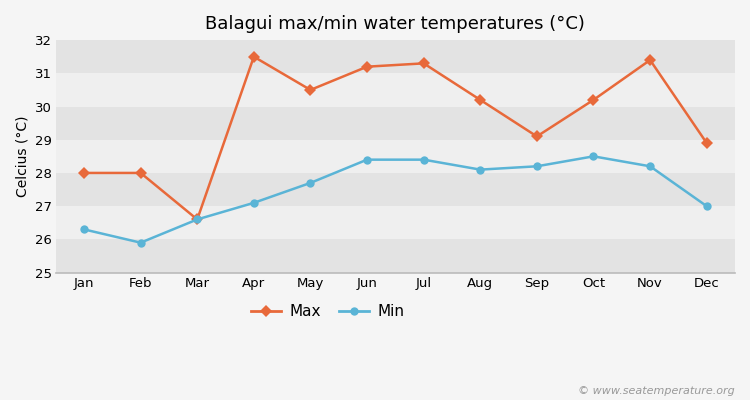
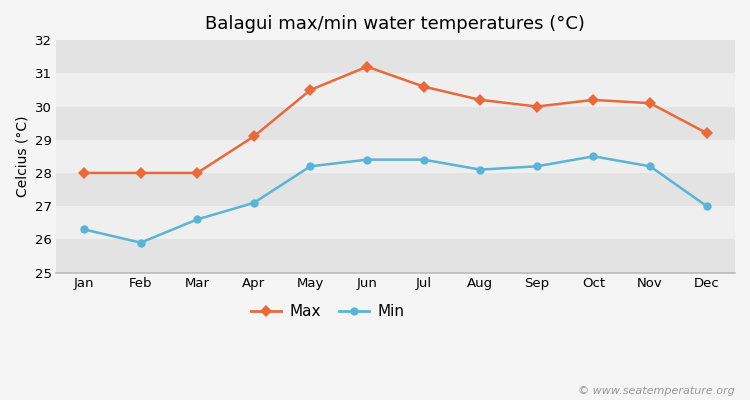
Max/Mar: 26.6 -> 28.0
Max/Apr: 31.5 -> 29.1
Min/May: 27.7 -> 28.2
Max/Jul: 31.3 -> 30.6
Max/Sep: 29.1 -> 30.0
Max/Nov: 31.4 -> 30.1
Max/Dec: 28.9 -> 29.2
